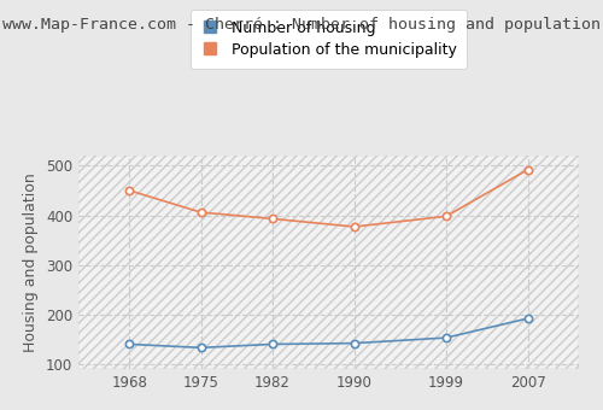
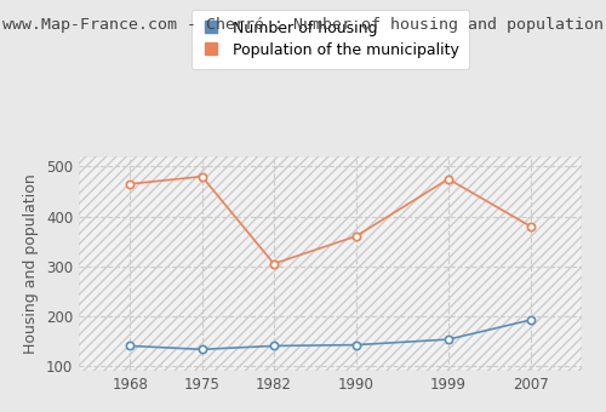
Population of the municipality/1968: 450 -> 465
Population of the municipality/1975: 406 -> 480
Population of the municipality/1982: 393 -> 305
Population of the municipality/1990: 377 -> 360
Population of the municipality/1999: 398 -> 475
Population of the municipality/2007: 492 -> 380
